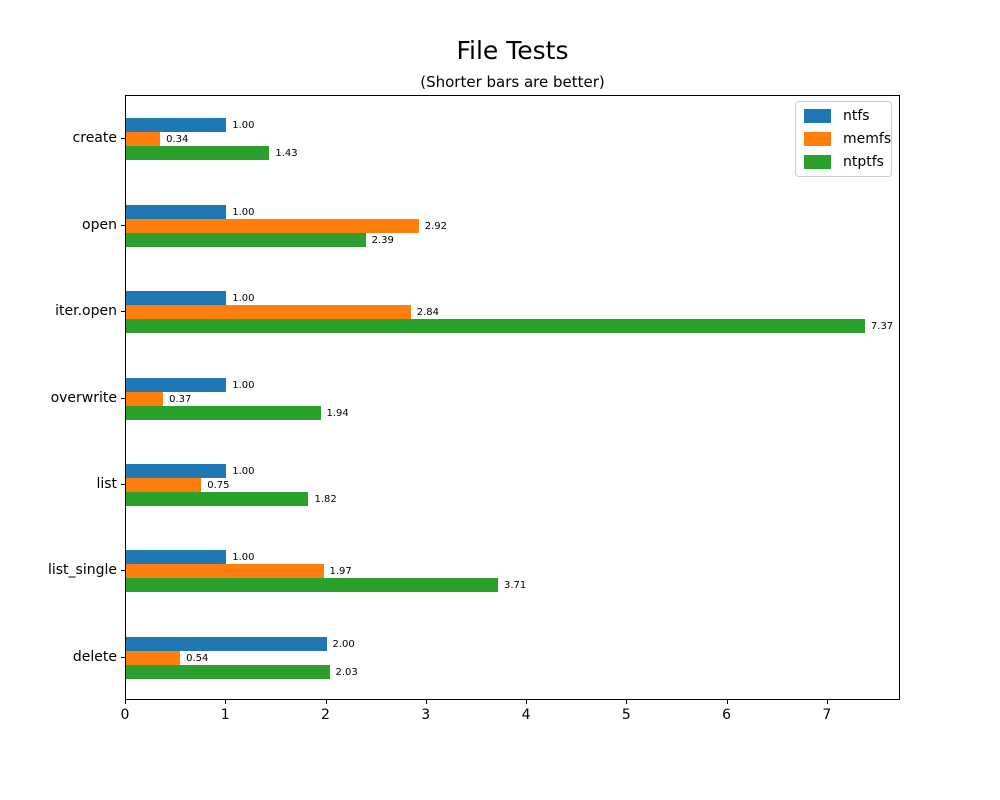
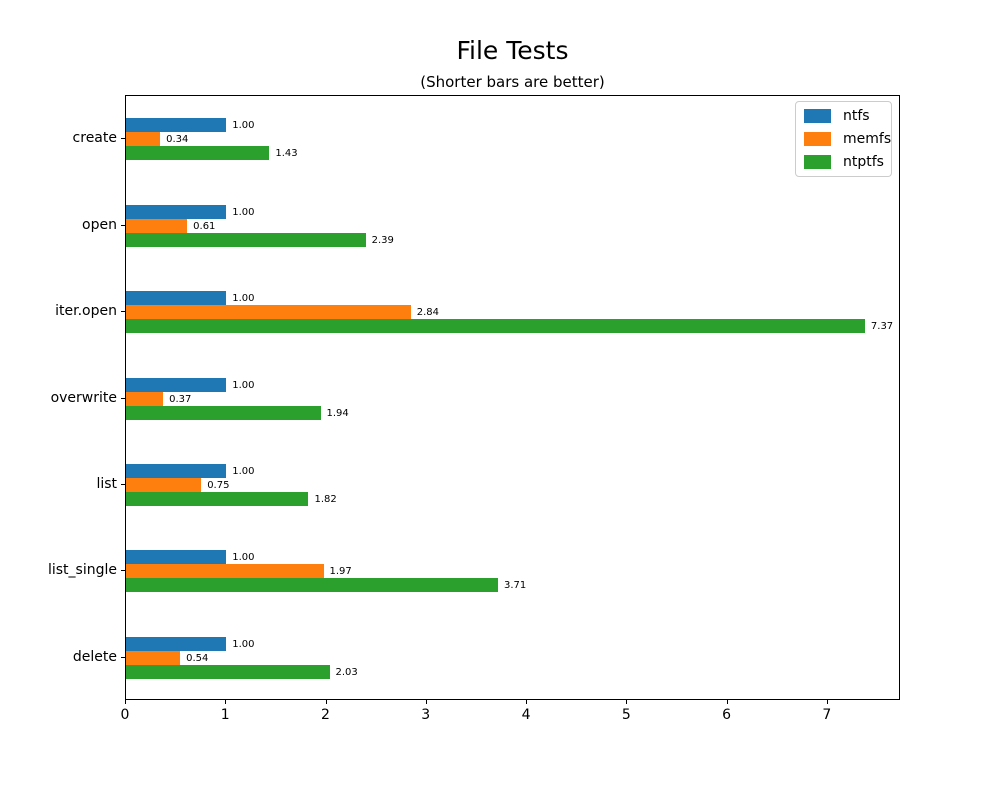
memfs/open: 2.92 -> 0.61
ntfs/delete: 2.00 -> 1.00
